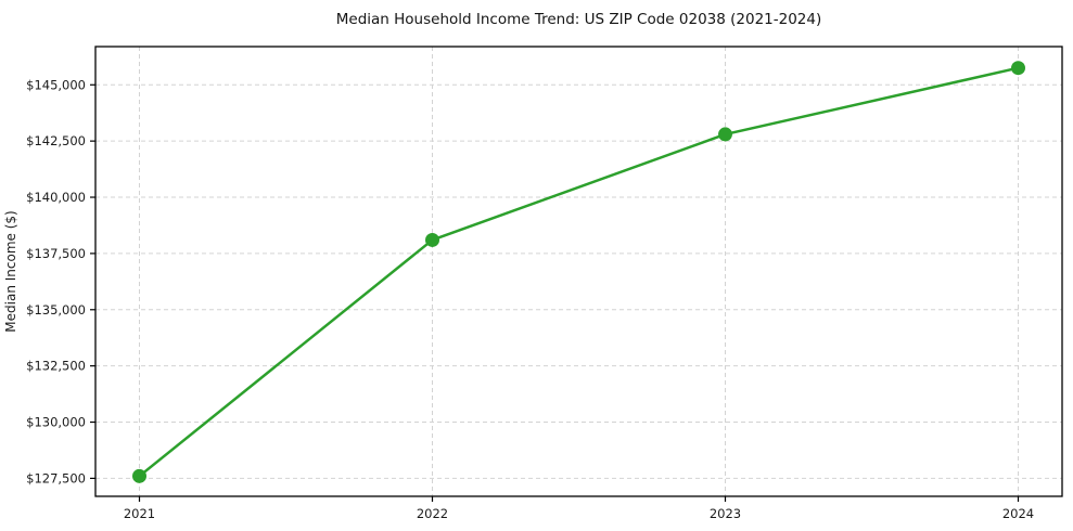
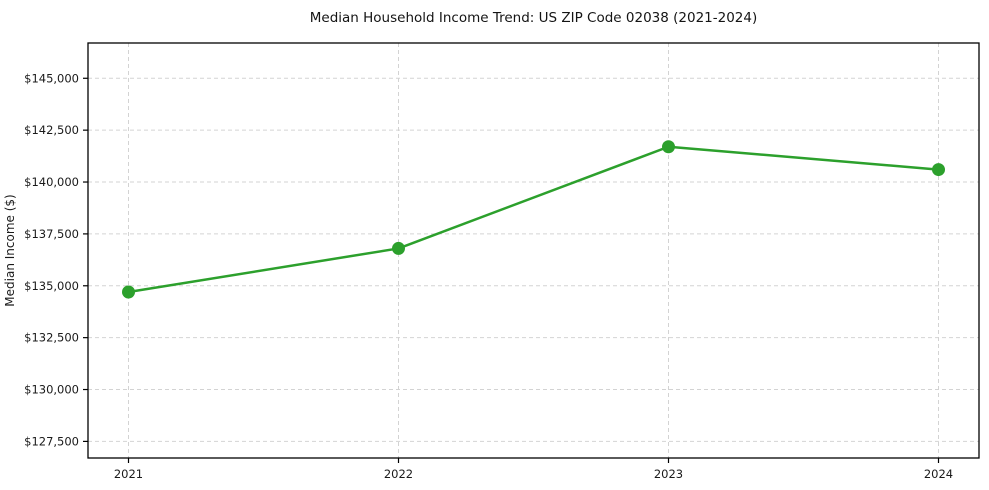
2021: $127600 -> $134700
2022: $138100 -> $136800
2023: $142800 -> $141700
2024: $145800 -> $140600
